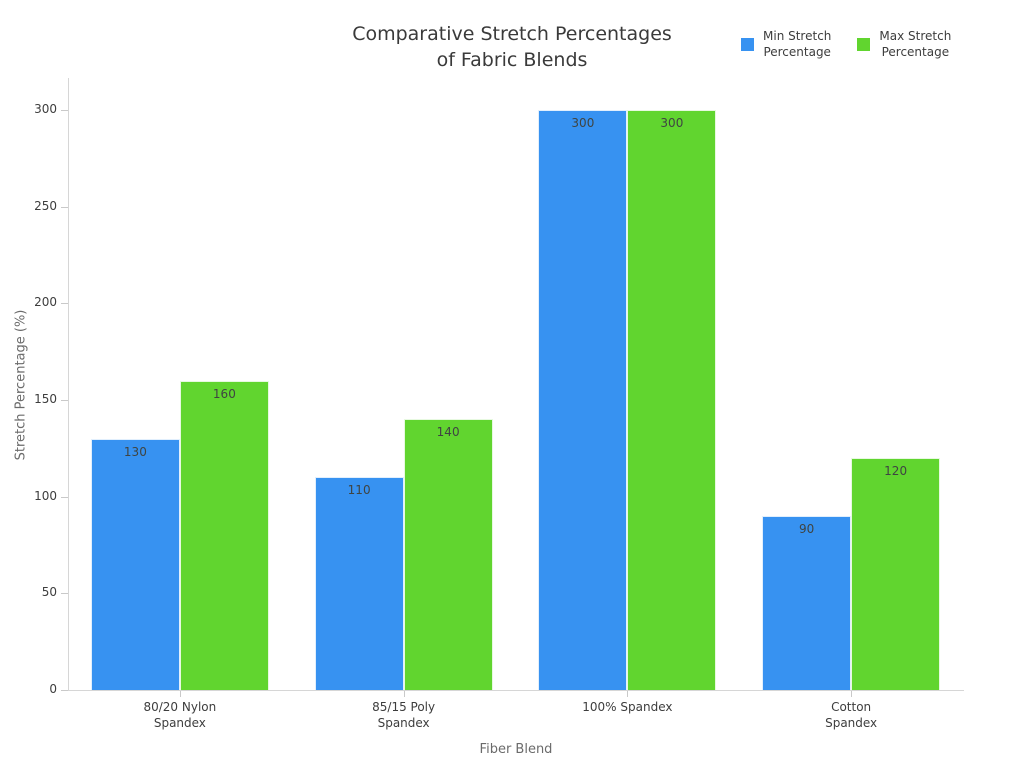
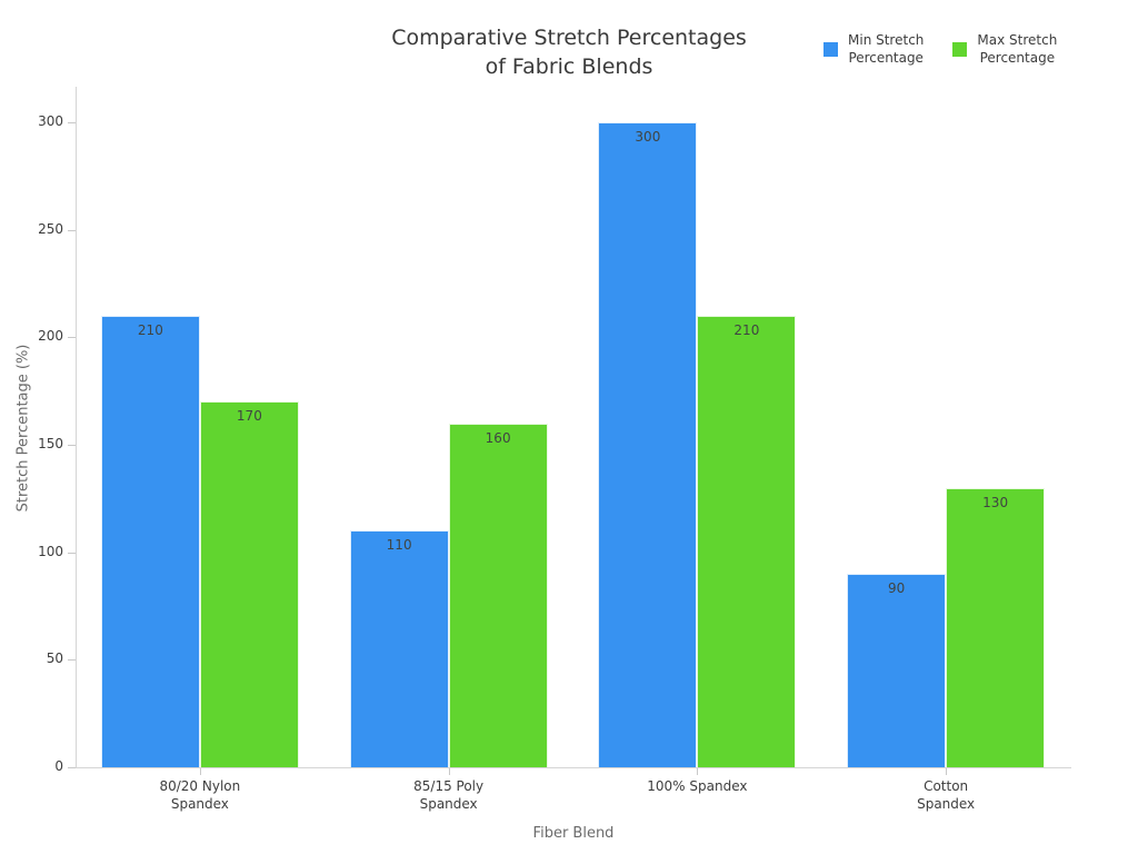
Min Stretch Percentage/80/20 Nylon Spandex: 130 -> 210
Max Stretch Percentage/80/20 Nylon Spandex: 160 -> 170
Max Stretch Percentage/85/15 Poly Spandex: 140 -> 160
Max Stretch Percentage/100% Spandex: 300 -> 210
Max Stretch Percentage/Cotton Spandex: 120 -> 130
